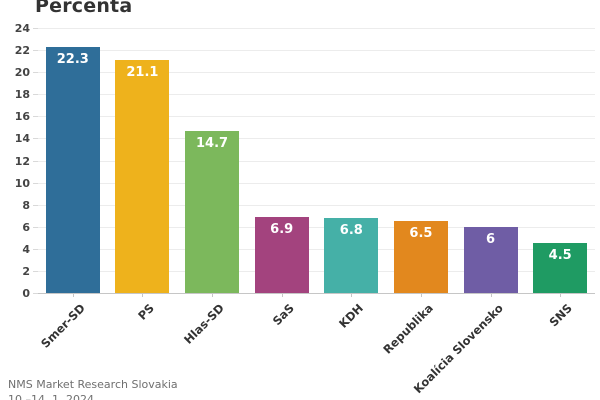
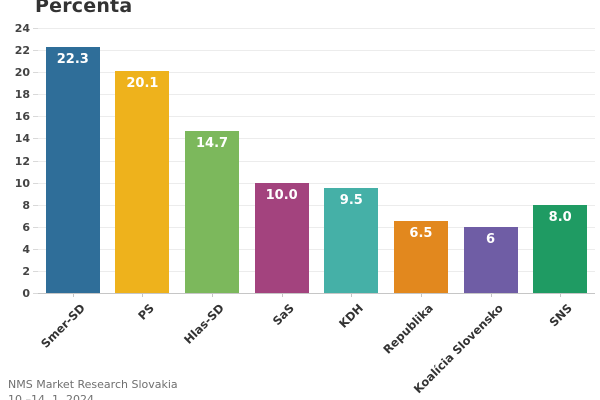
PS: 21.1 -> 20.1
SaS: 6.9 -> 10.0
KDH: 6.8 -> 9.5
SNS: 4.5 -> 8.0
